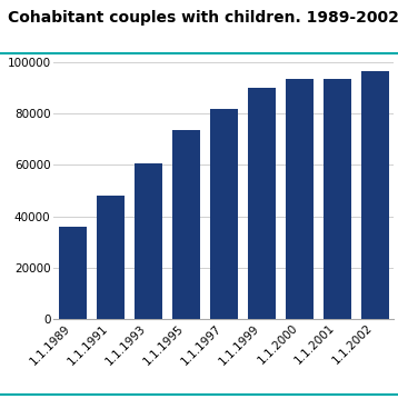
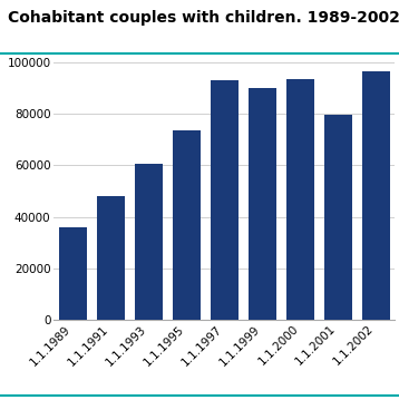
1.1.1997: 81500 -> 93000
1.1.2001: 93500 -> 79500
